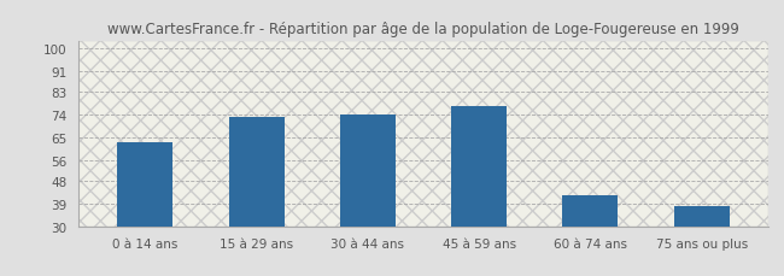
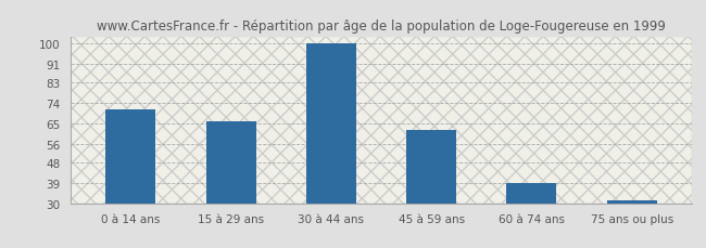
0 à 14 ans: 63 -> 71
15 à 29 ans: 73 -> 66
30 à 44 ans: 74 -> 100
45 à 59 ans: 77 -> 62
60 à 74 ans: 42 -> 39
75 ans ou plus: 38 -> 31
